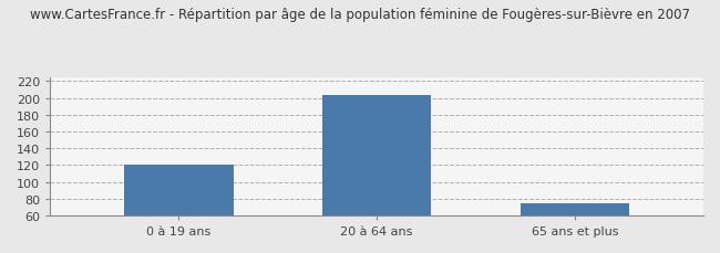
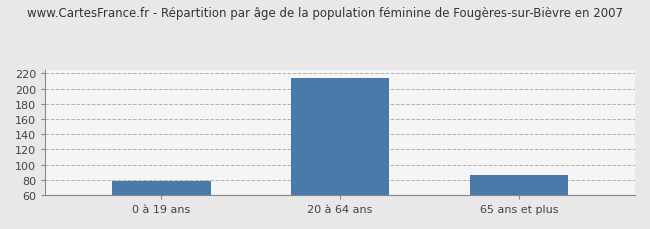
0 à 19 ans: 120 -> 78
20 à 64 ans: 203 -> 214
65 ans et plus: 75 -> 86
